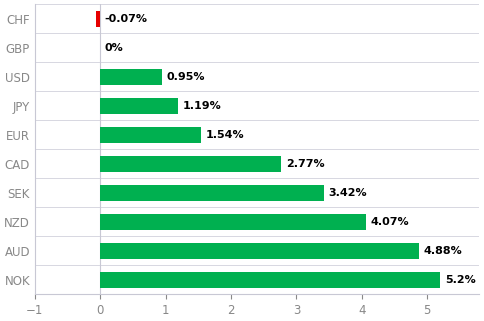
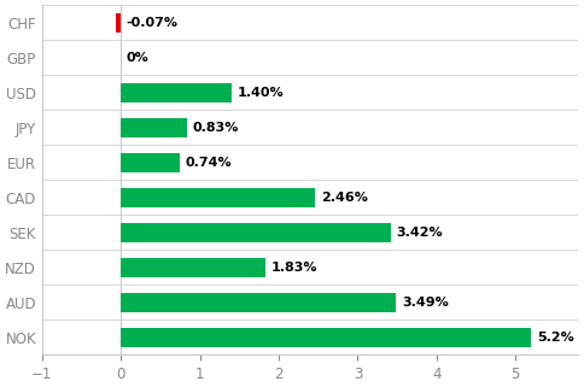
USD: 0.95% -> 1.40%
JPY: 1.19% -> 0.83%
EUR: 1.54% -> 0.74%
CAD: 2.77% -> 2.46%
NZD: 4.07% -> 1.83%
AUD: 4.88% -> 3.49%
